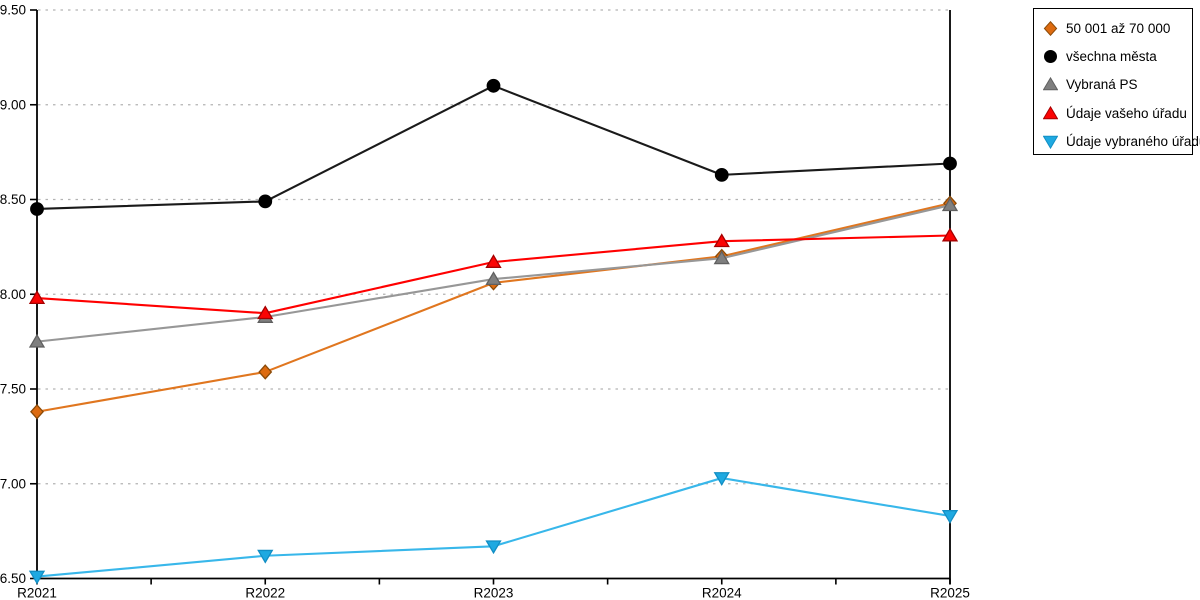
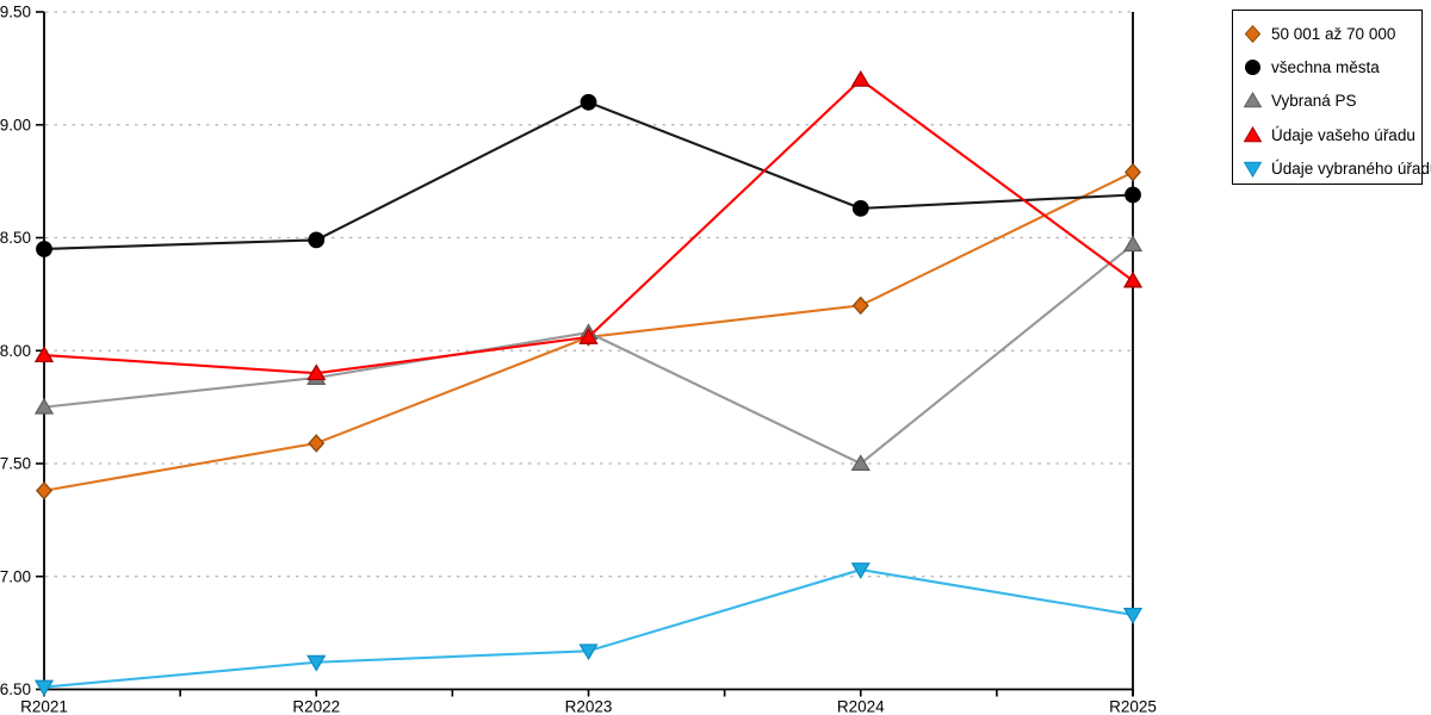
Údaje vašeho úřadu/R2023: 8.17 -> 8.06
Vybraná PS/R2024: 8.19 -> 7.50
Údaje vašeho úřadu/R2024: 8.28 -> 9.20
50 001 až 70 000/R2025: 8.48 -> 8.79
